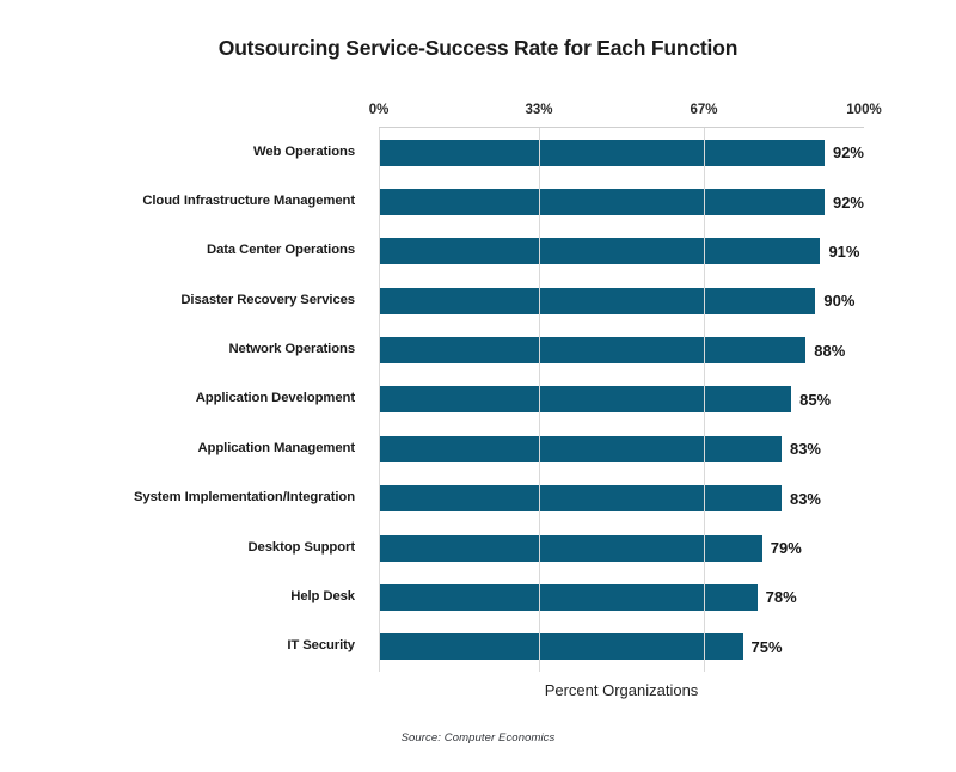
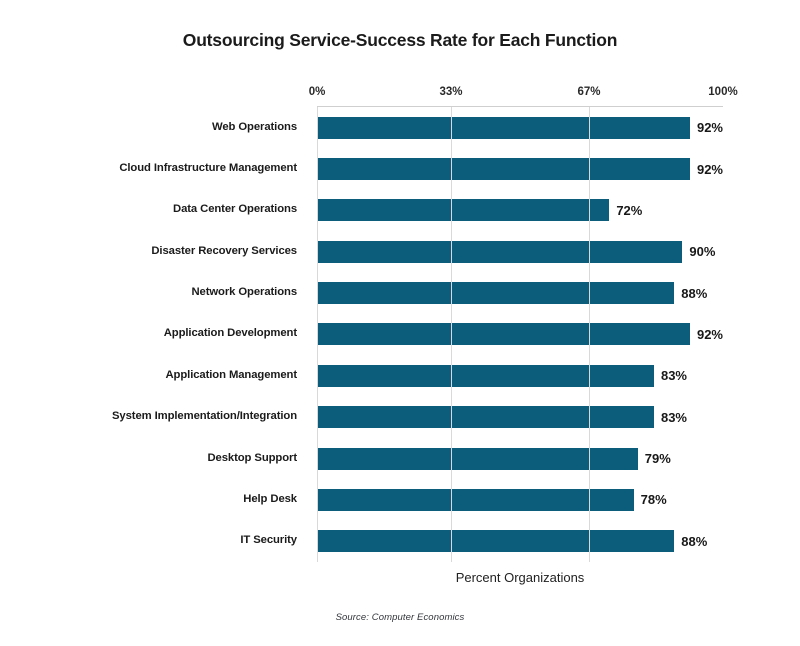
Data Center Operations: 91% -> 72%
Application Development: 85% -> 92%
IT Security: 75% -> 88%
